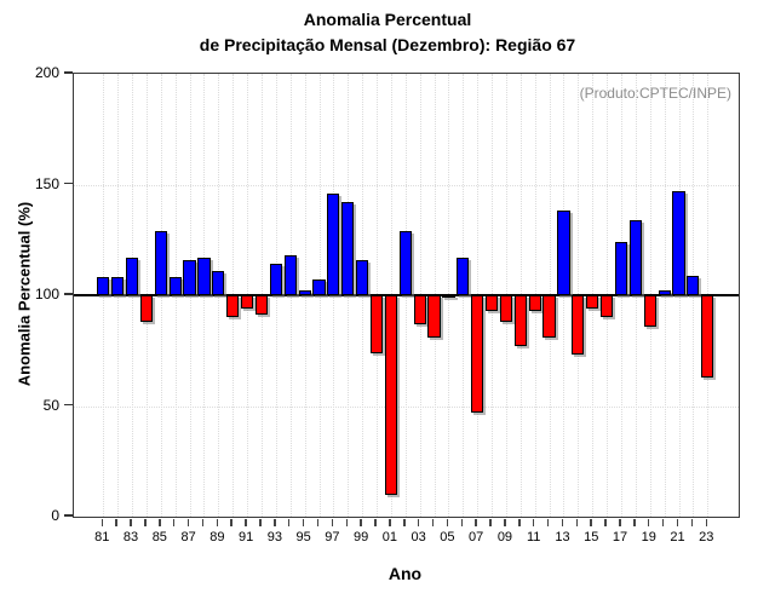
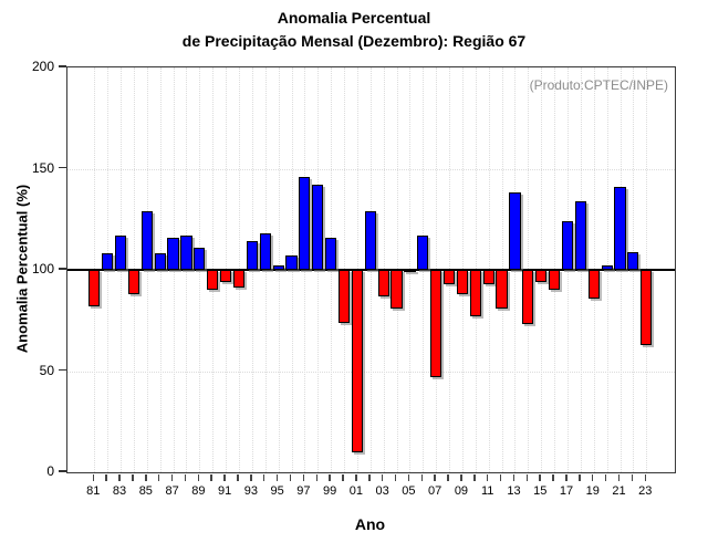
81: 108 -> 82
21: 147 -> 141
